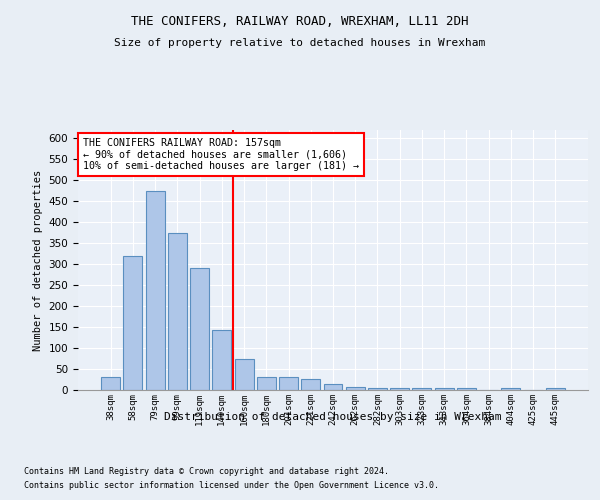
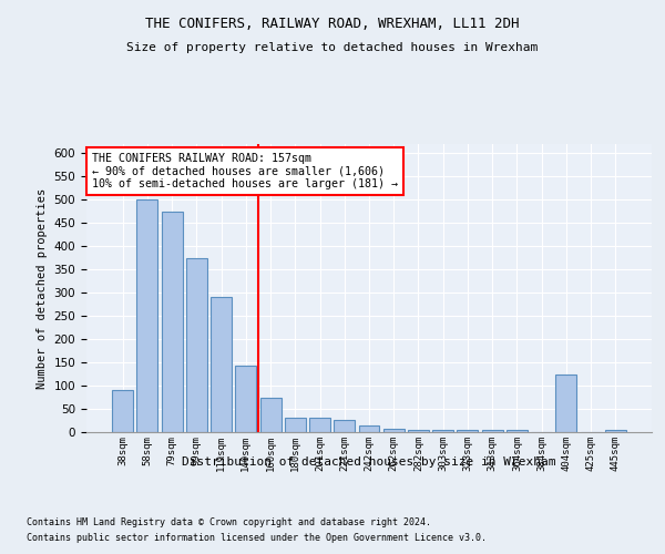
38sqm: 32 -> 90
58sqm: 320 -> 500
404sqm: 5 -> 125
